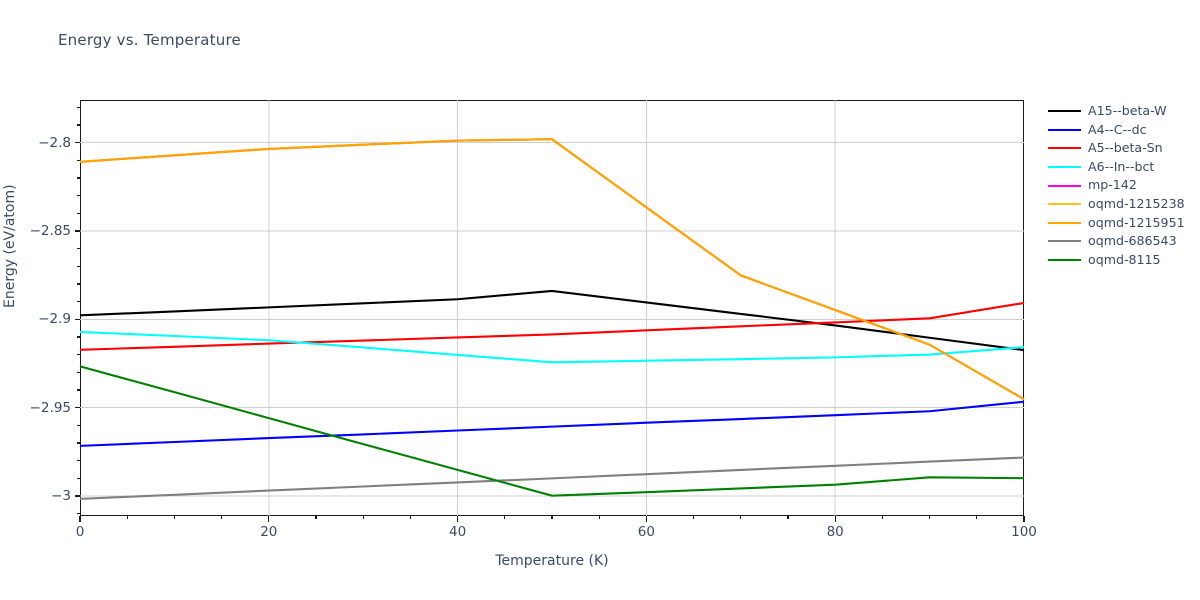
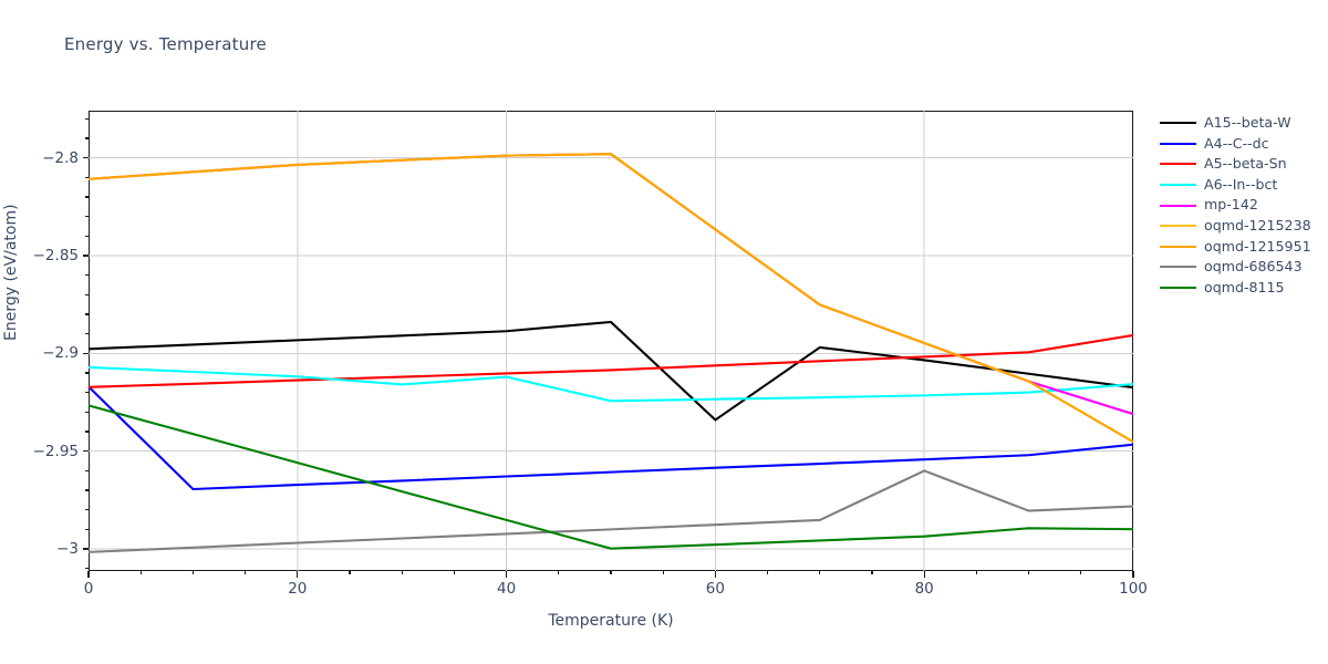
A4--C--dc/0: -2.972 -> -2.917
A6--In--bct/40: -2.920 -> -2.912
A15--beta-W/60: -2.890 -> -2.934
oqmd-686543/80: -2.983 -> -2.960
mp-142/100: -2.945 -> -2.931
